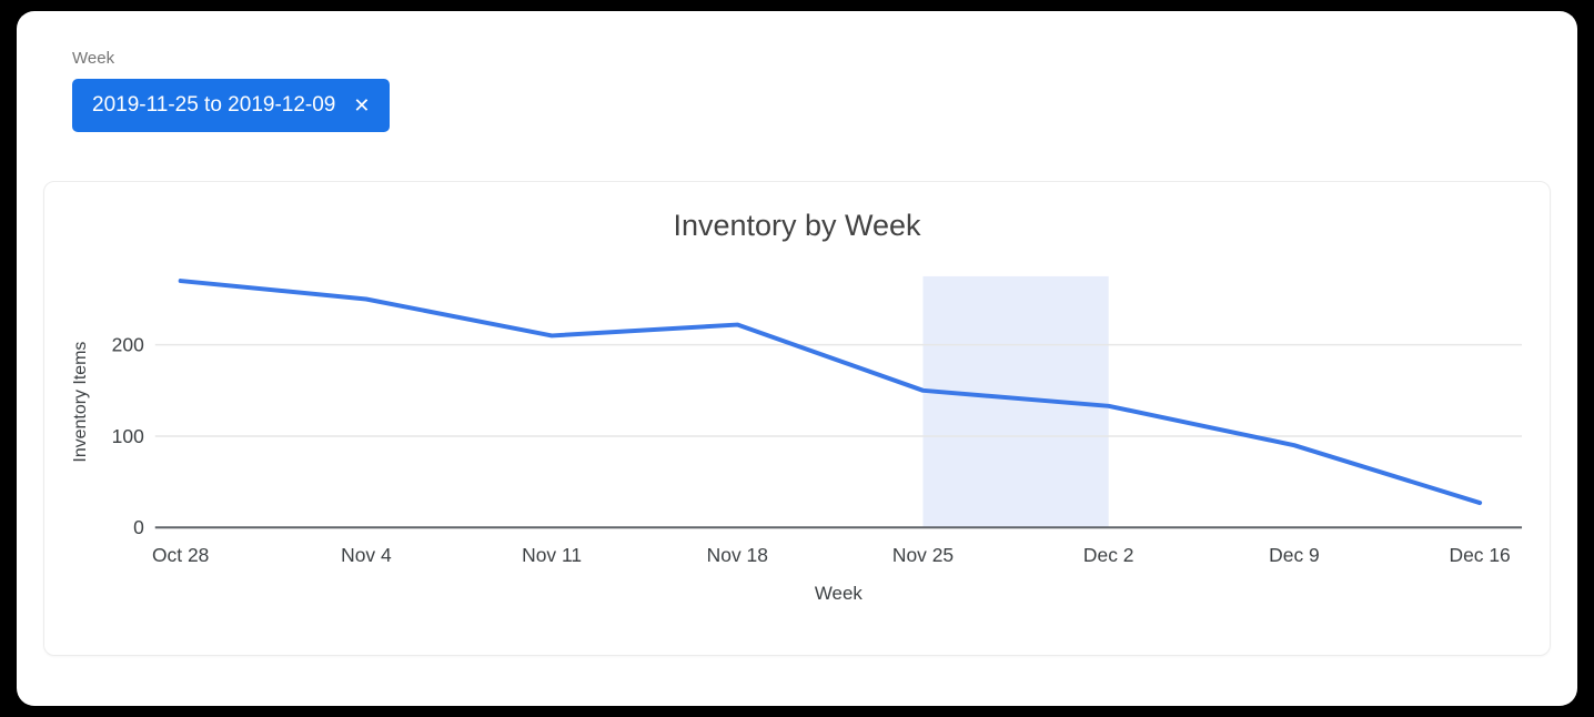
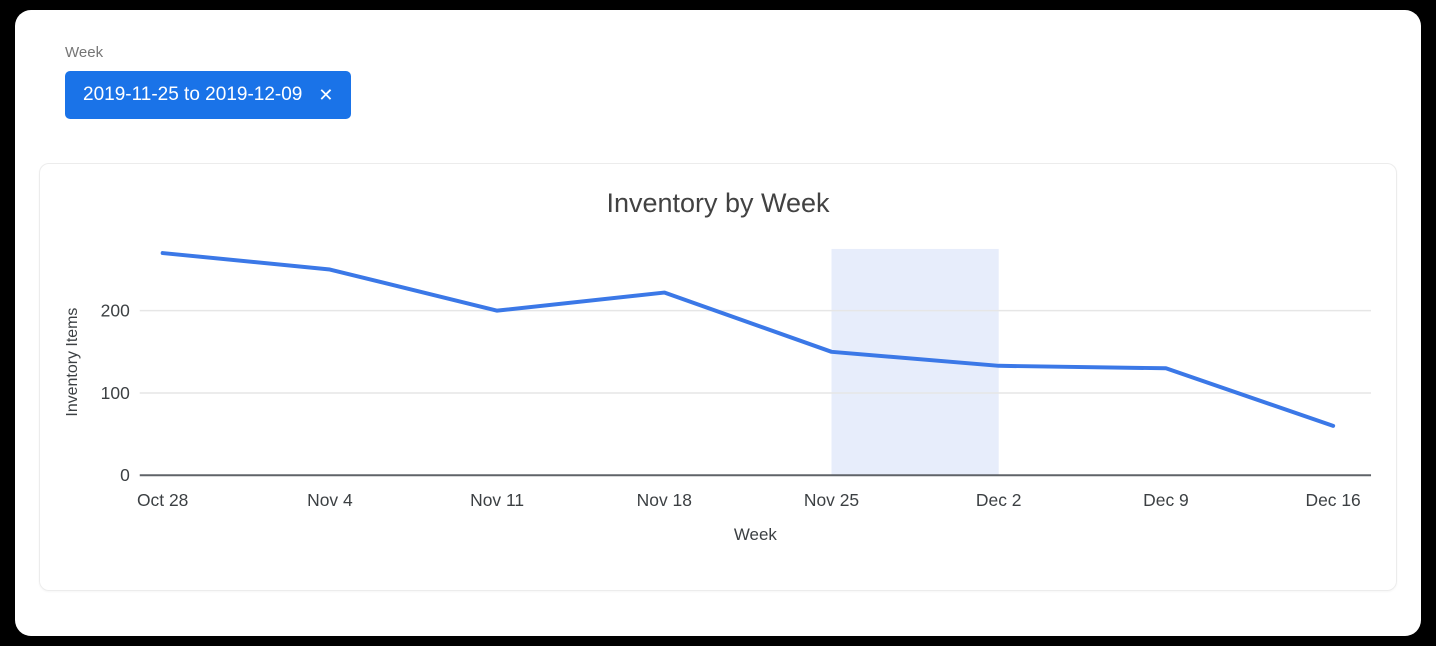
Nov 11: 210 -> 200
Dec 9: 90 -> 130
Dec 16: 30 -> 60
